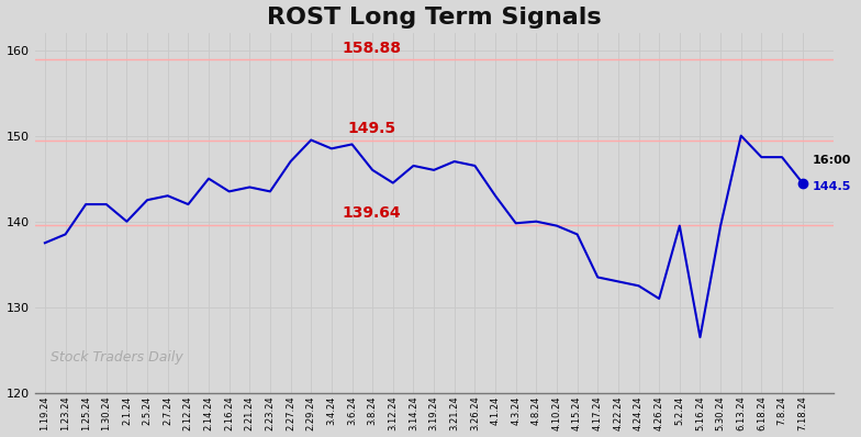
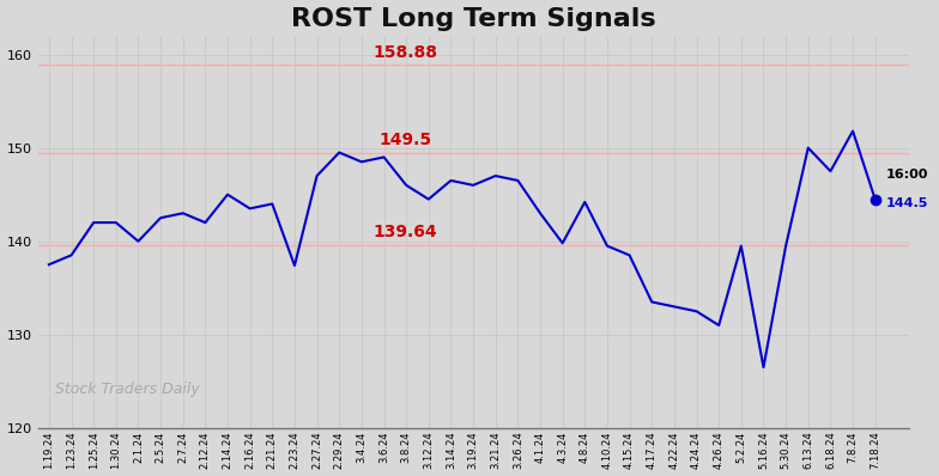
2.23.24: 143.5 -> 137.4
4.8.24: 140.0 -> 144.2
7.8.24: 147.5 -> 151.8
